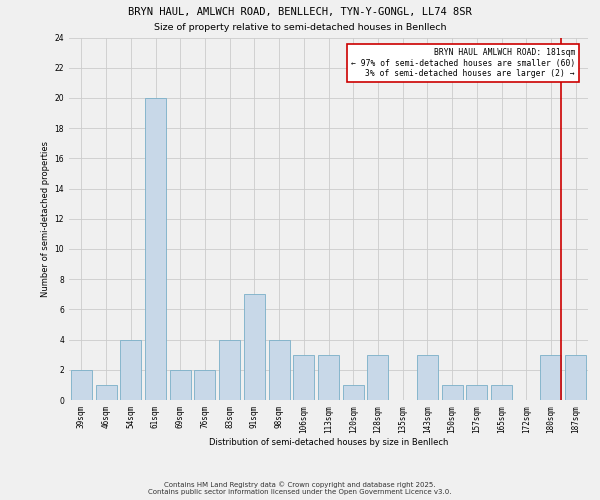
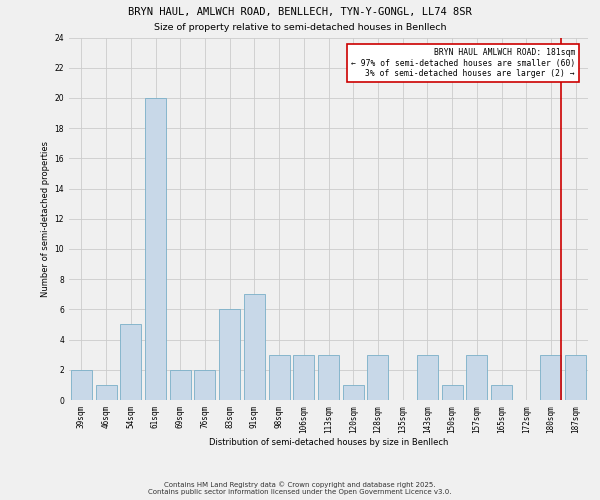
54sqm: 4 -> 5
83sqm: 4 -> 6
98sqm: 4 -> 3
157sqm: 1 -> 3
